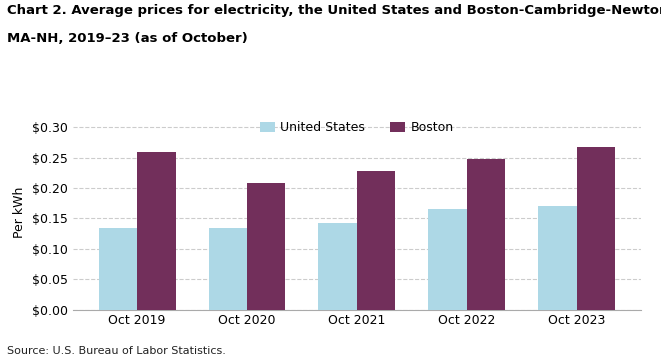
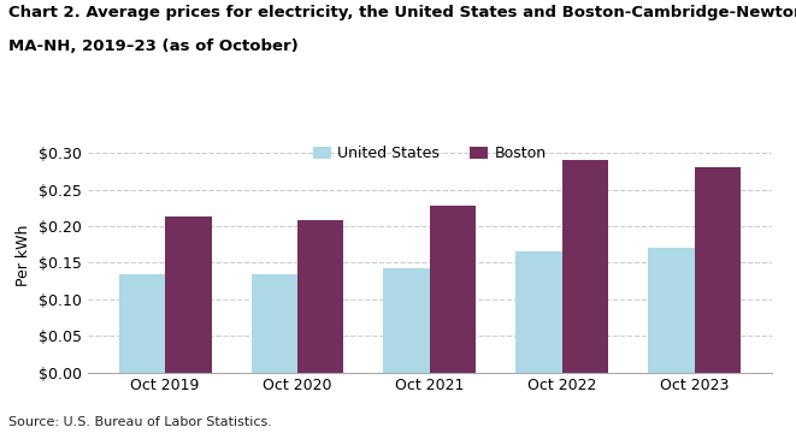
Boston/Oct 2019: $0.260 -> $0.213
Boston/Oct 2022: $0.248 -> $0.291
Boston/Oct 2023: $0.268 -> $0.281
